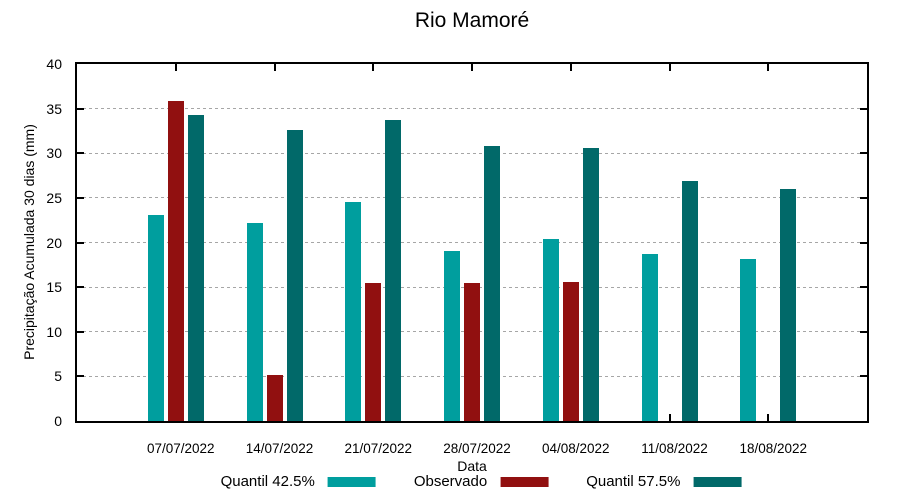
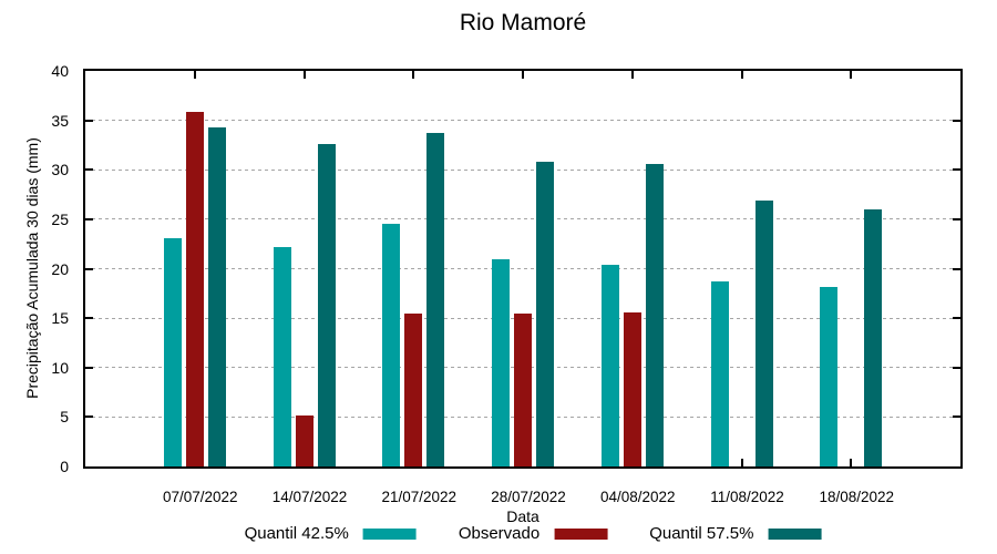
Quantil 42.5%/28/07/2022: 19 -> 21
